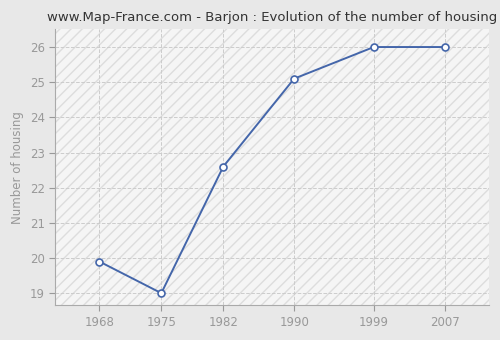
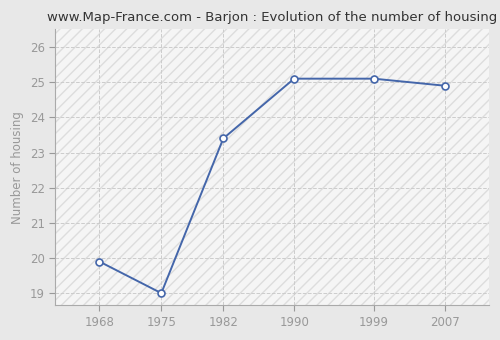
1982: 22.6 -> 23.4
1999: 26.0 -> 25.1
2007: 26.0 -> 24.9
